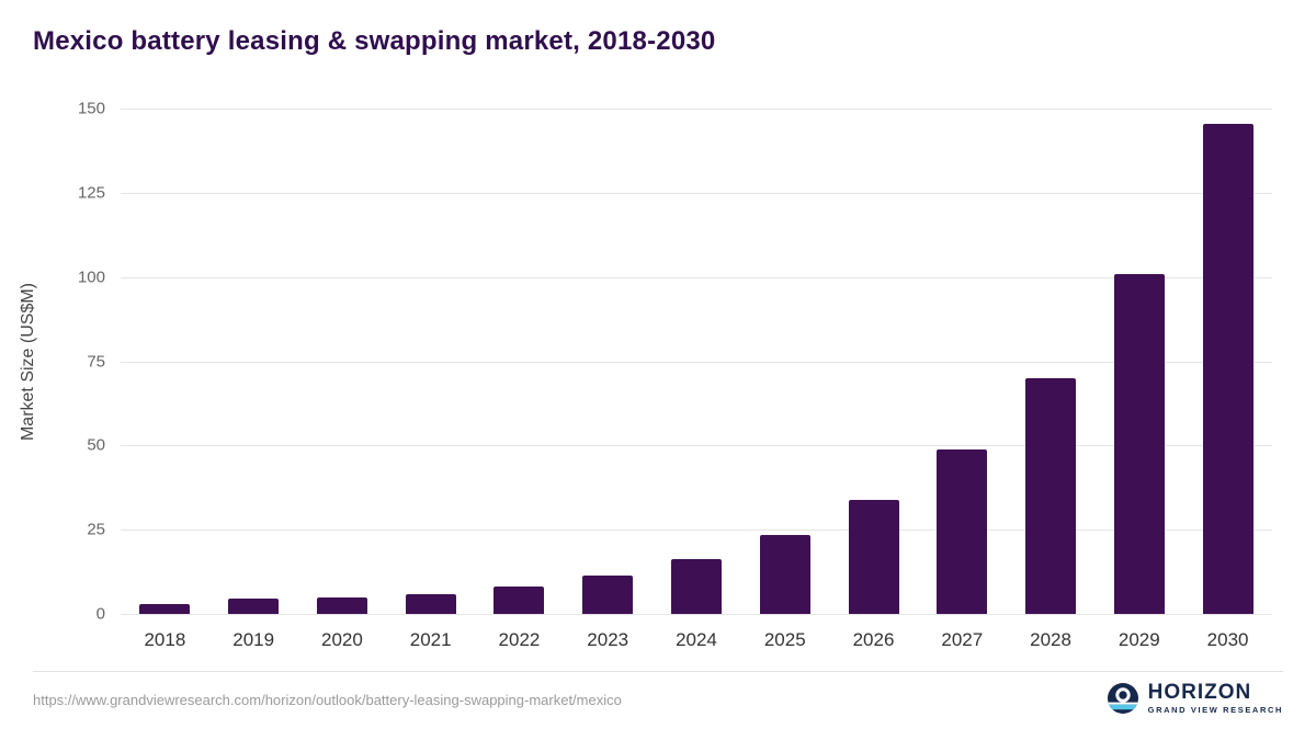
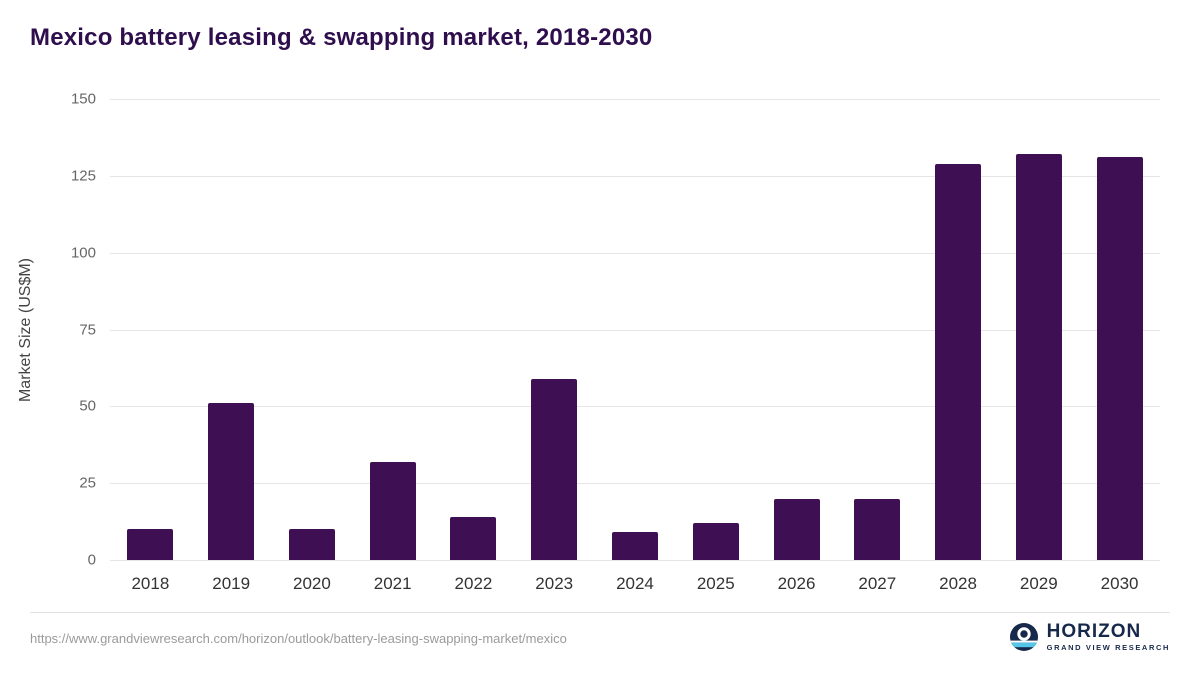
2018: 3 -> 10
2019: 4 -> 51
2020: 5 -> 10
2021: 6 -> 32
2022: 8 -> 14
2023: 11 -> 59
2024: 16 -> 9
2025: 23 -> 12
2026: 34 -> 20
2027: 49 -> 20
2028: 70 -> 129
2029: 101 -> 132
2030: 145 -> 131
